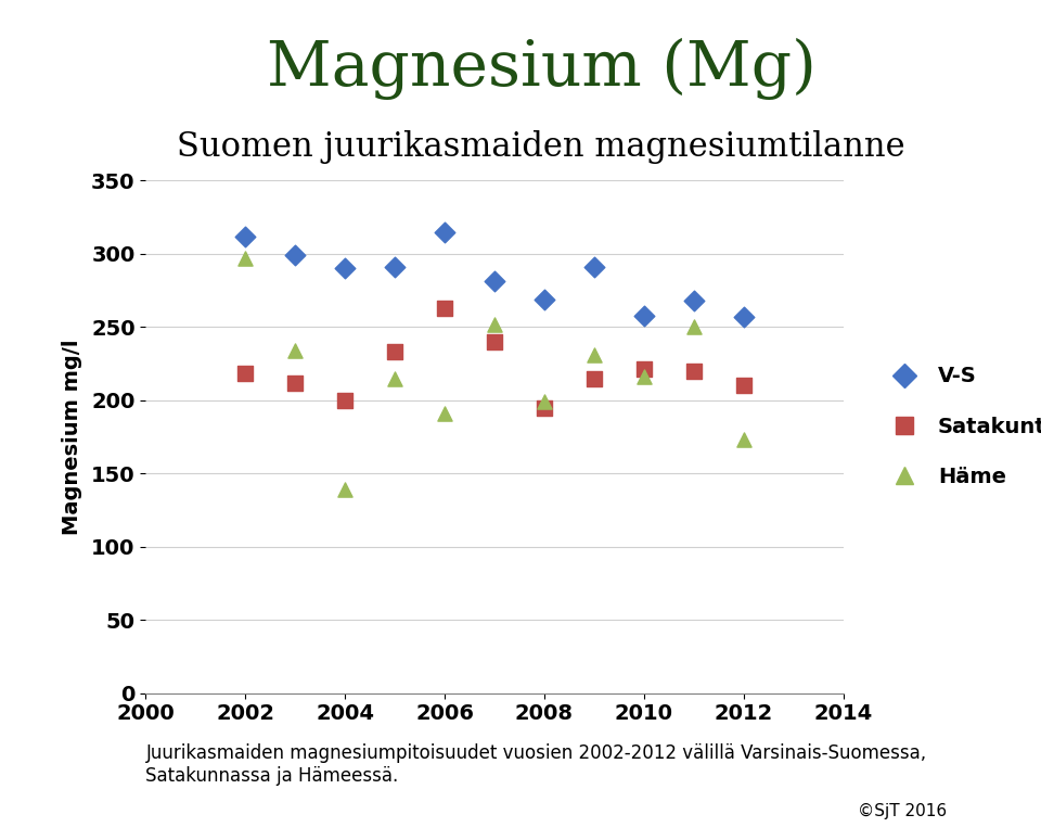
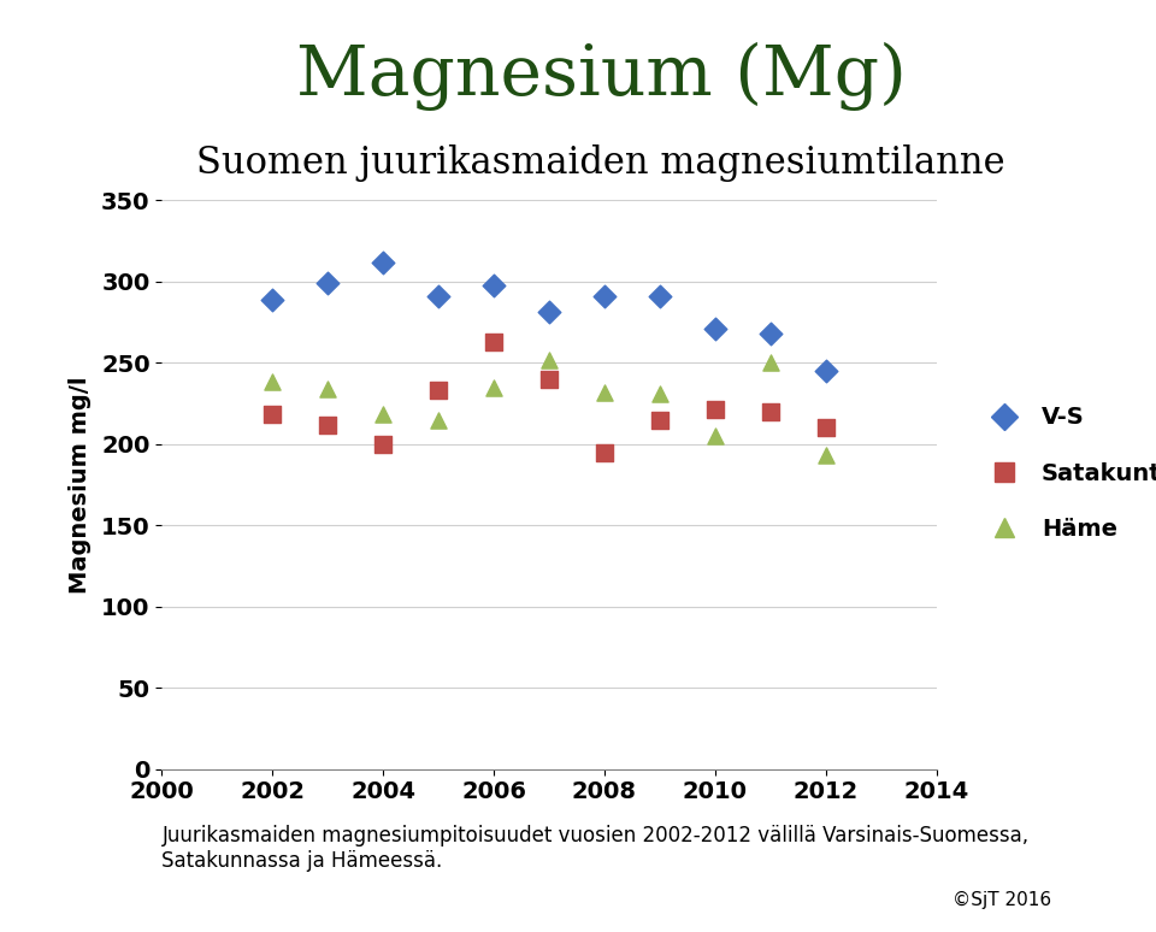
V-S/2002: 312 -> 289
Häme/2002: 297 -> 238
V-S/2004: 290 -> 312
Häme/2004: 139 -> 218
V-S/2006: 315 -> 298
Häme/2006: 191 -> 235
V-S/2008: 269 -> 291
Häme/2008: 199 -> 232
V-S/2010: 258 -> 271
Häme/2010: 216 -> 205
V-S/2012: 257 -> 245
Häme/2012: 173 -> 193
